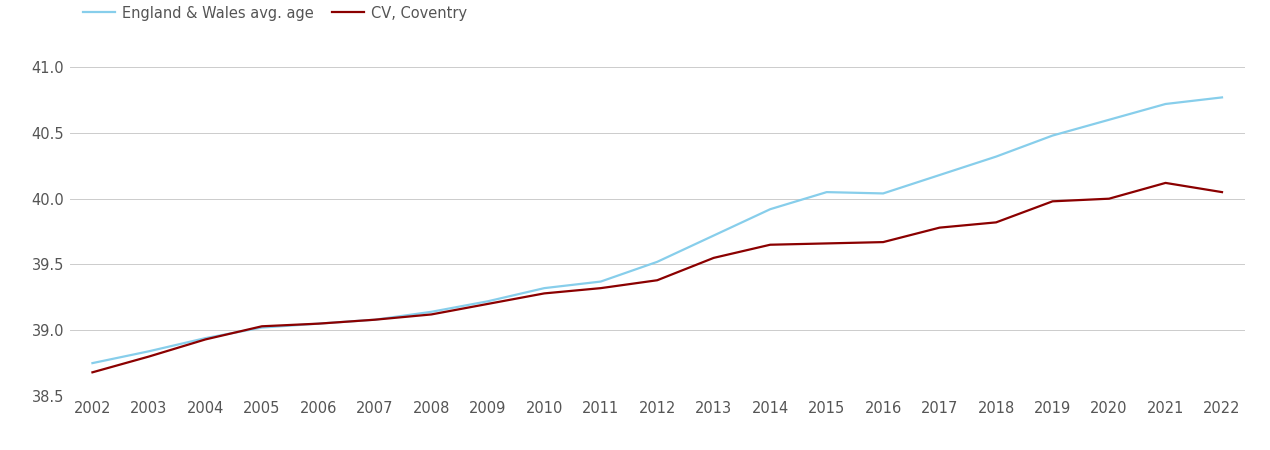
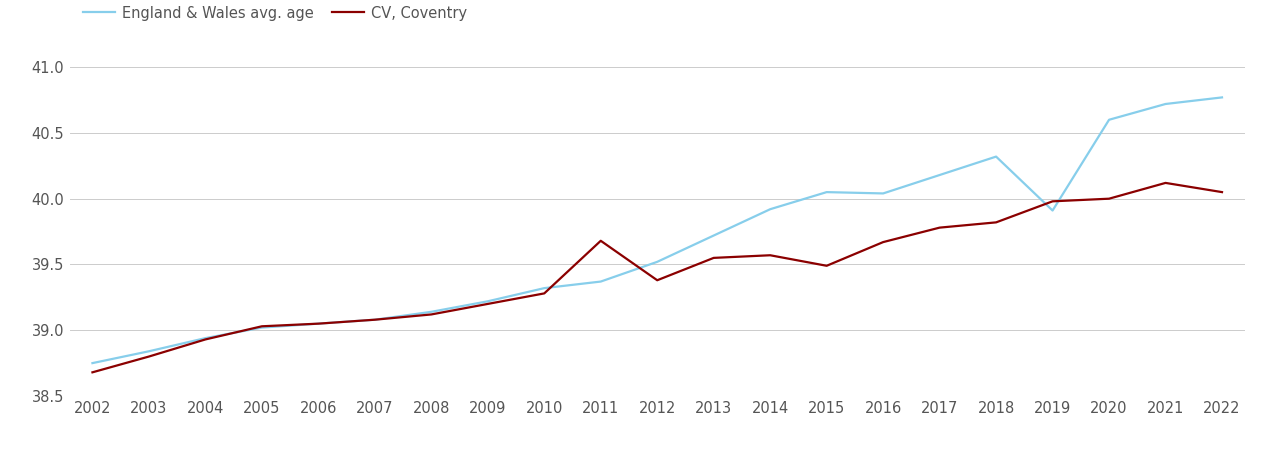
CV, Coventry/2011: 39.32 -> 39.68
CV, Coventry/2014: 39.65 -> 39.57
CV, Coventry/2015: 39.66 -> 39.49
England & Wales avg. age/2019: 40.48 -> 39.91
